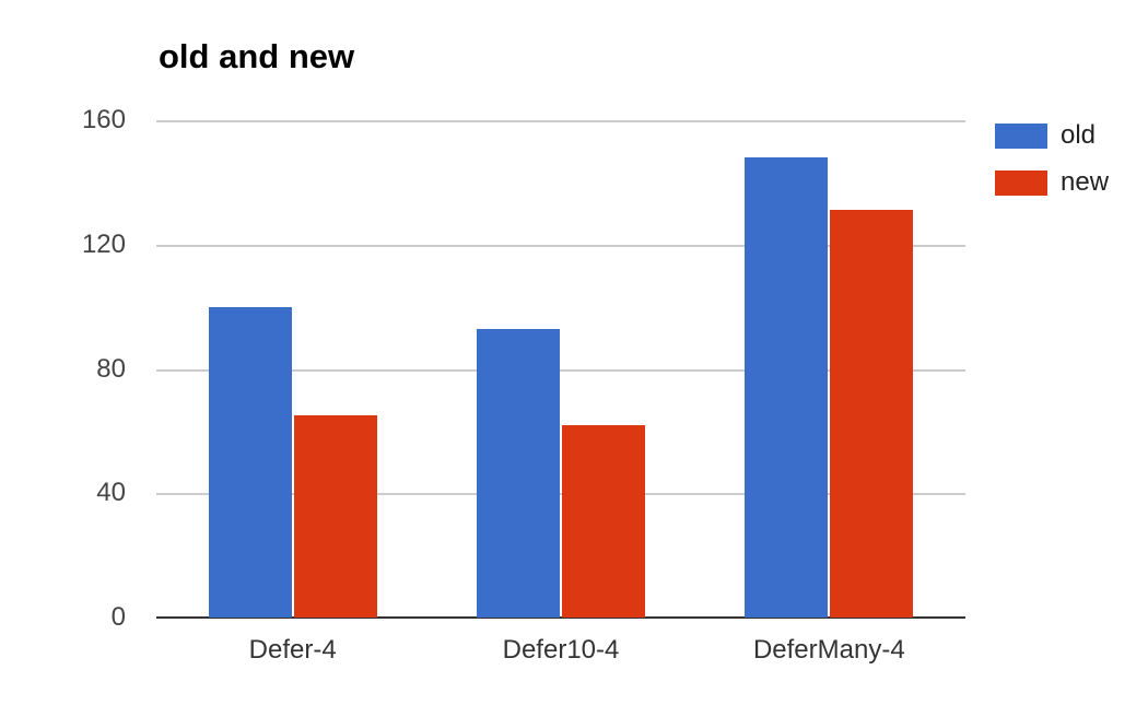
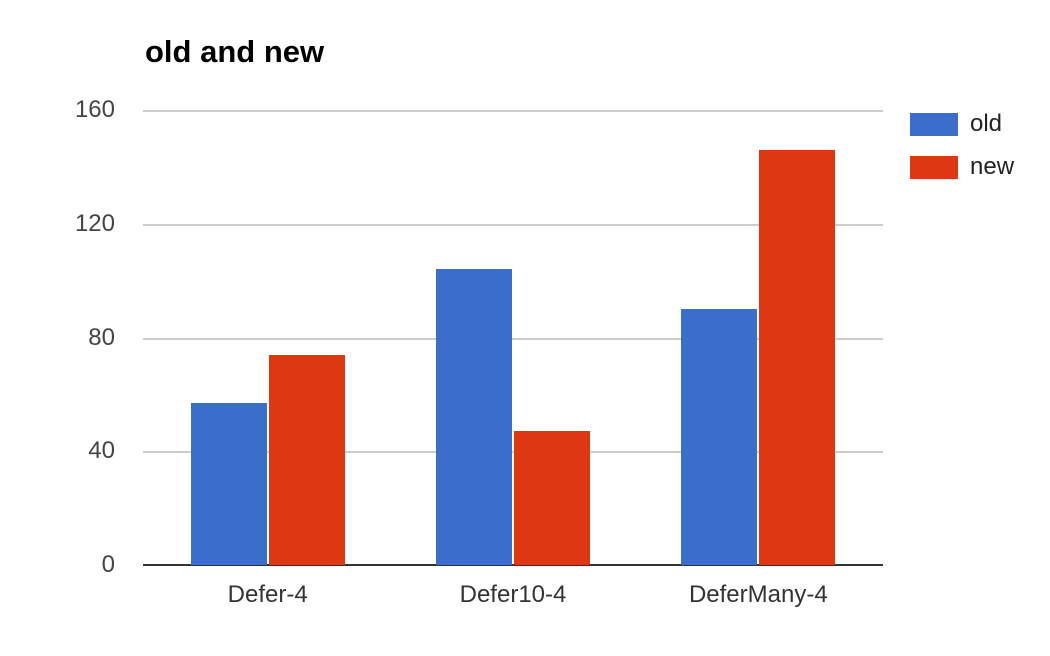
old/Defer-4: 100 -> 57
new/Defer-4: 65 -> 74
old/Defer10-4: 93 -> 104
new/Defer10-4: 62 -> 47
old/DeferMany-4: 148 -> 90
new/DeferMany-4: 131 -> 146
